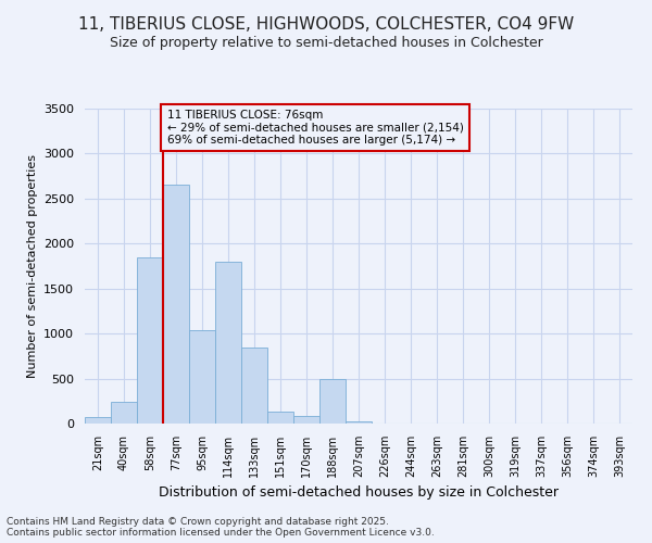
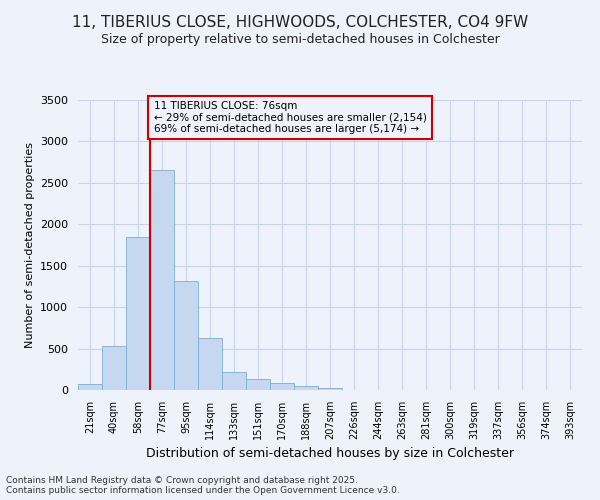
40sqm: 240 -> 530
95sqm: 1040 -> 1310
114sqm: 1800 -> 630
133sqm: 840 -> 220
188sqm: 500 -> 50
